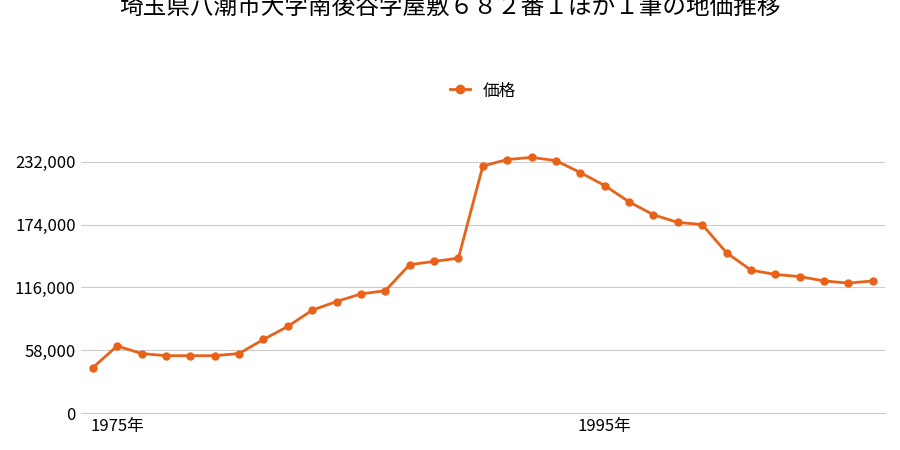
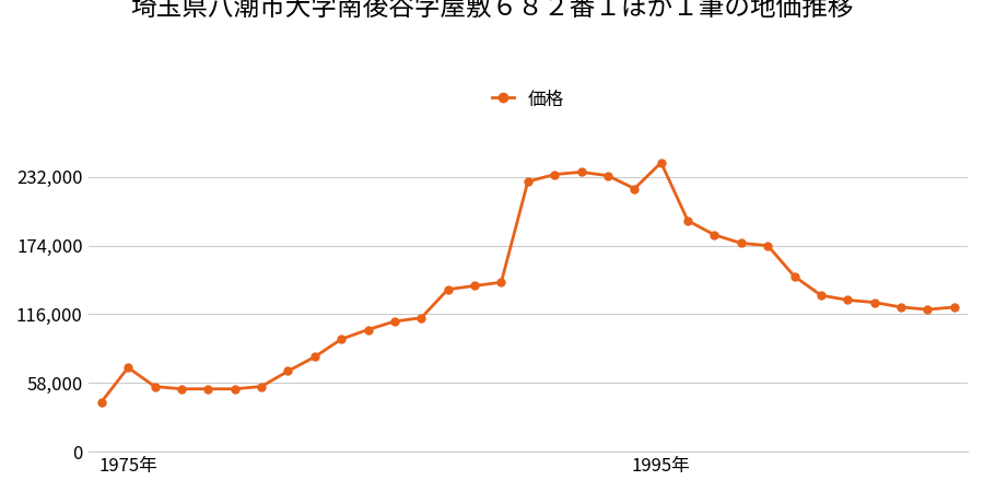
1975年: 62,000 -> 71,000
1995年: 210,000 -> 244,000
